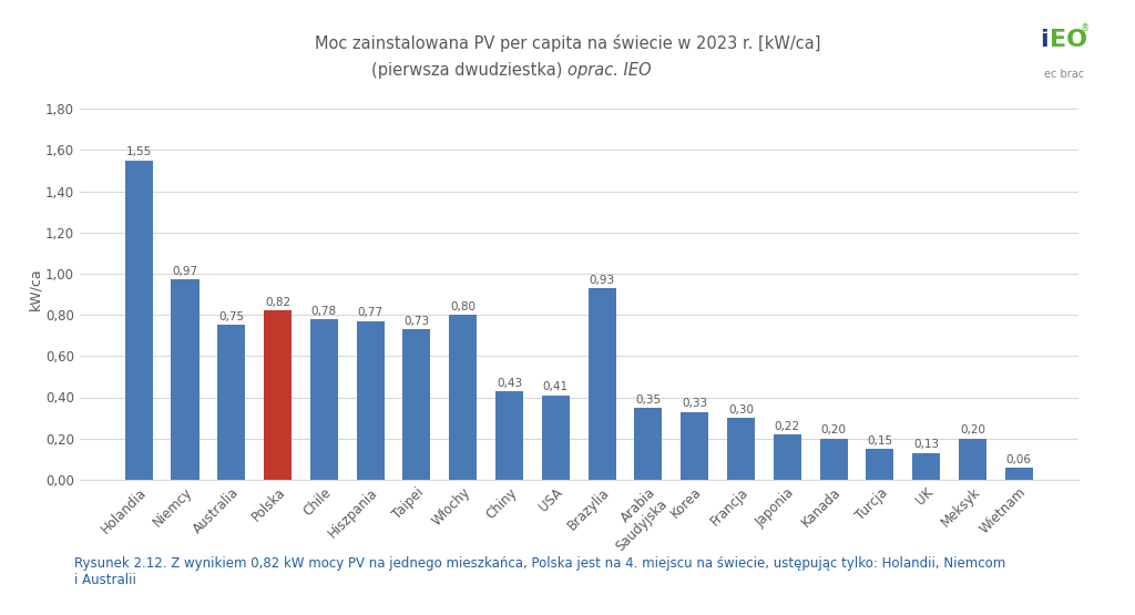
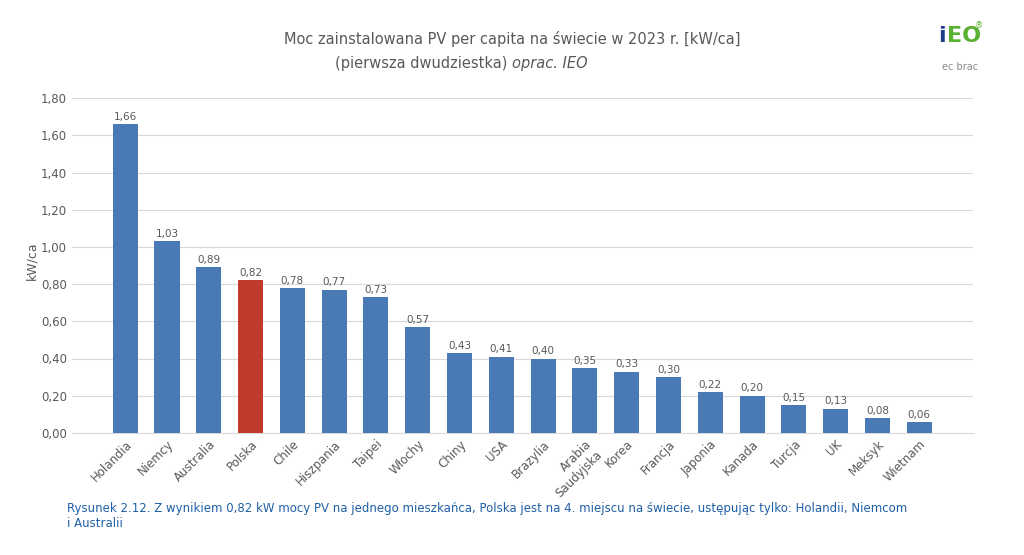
Holandia: 1,55 -> 1,66
Niemcy: 0,97 -> 1,03
Australia: 0,75 -> 0,89
Włochy: 0,80 -> 0,57
Brazylia: 0,93 -> 0,40
Meksyk: 0,20 -> 0,08
